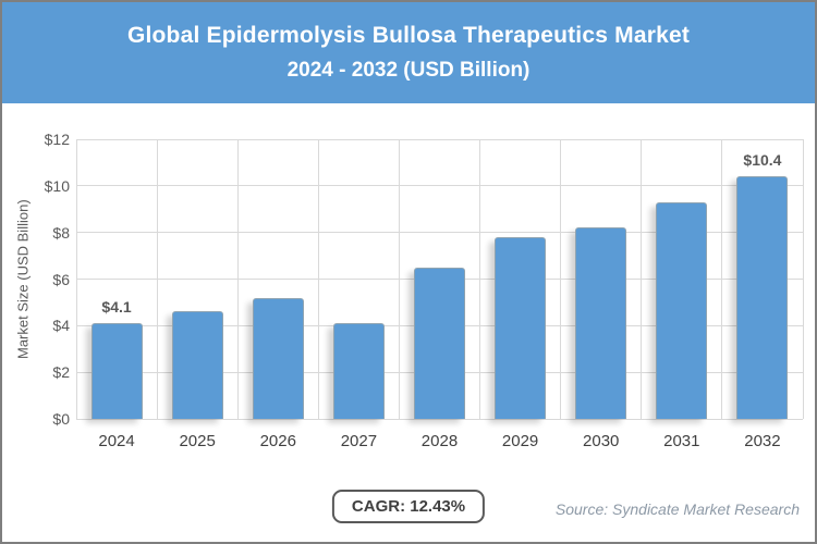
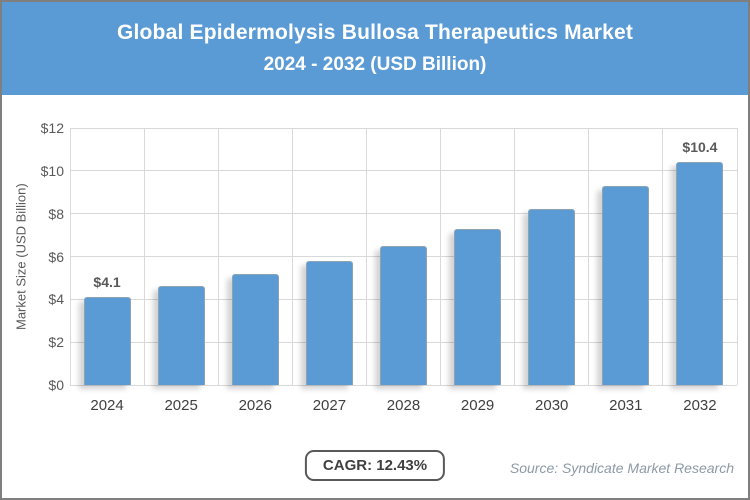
2027: $4.1 -> $5.8
2029: $7.8 -> $7.3
